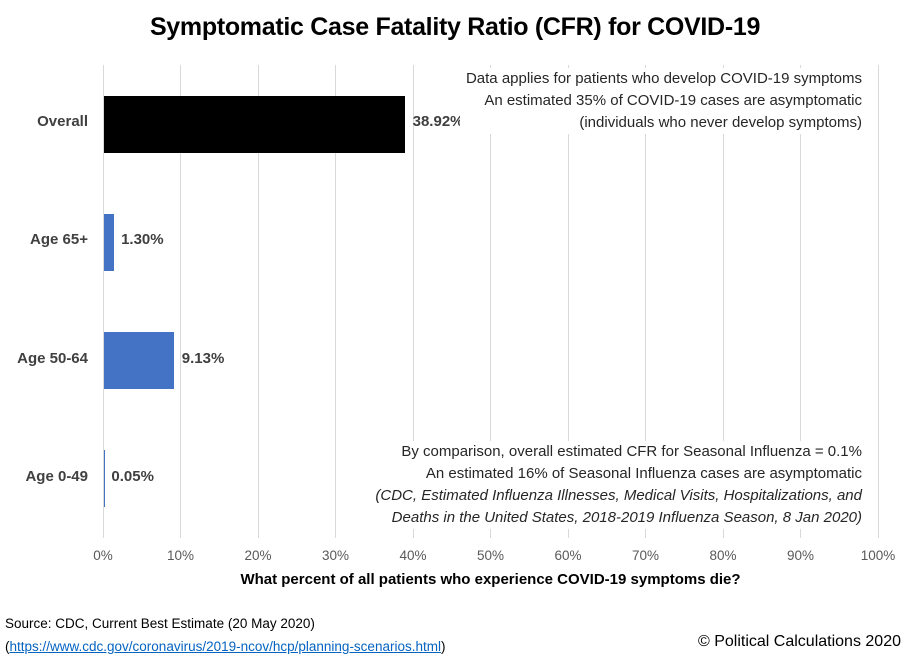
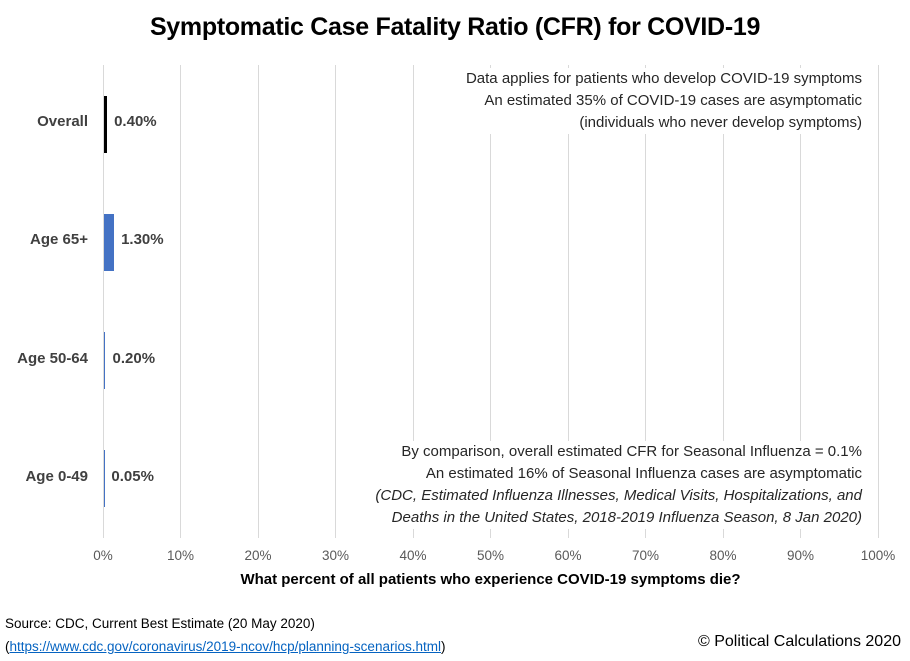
Overall: 38.92% -> 0.40%
Age 50-64: 9.13% -> 0.20%
